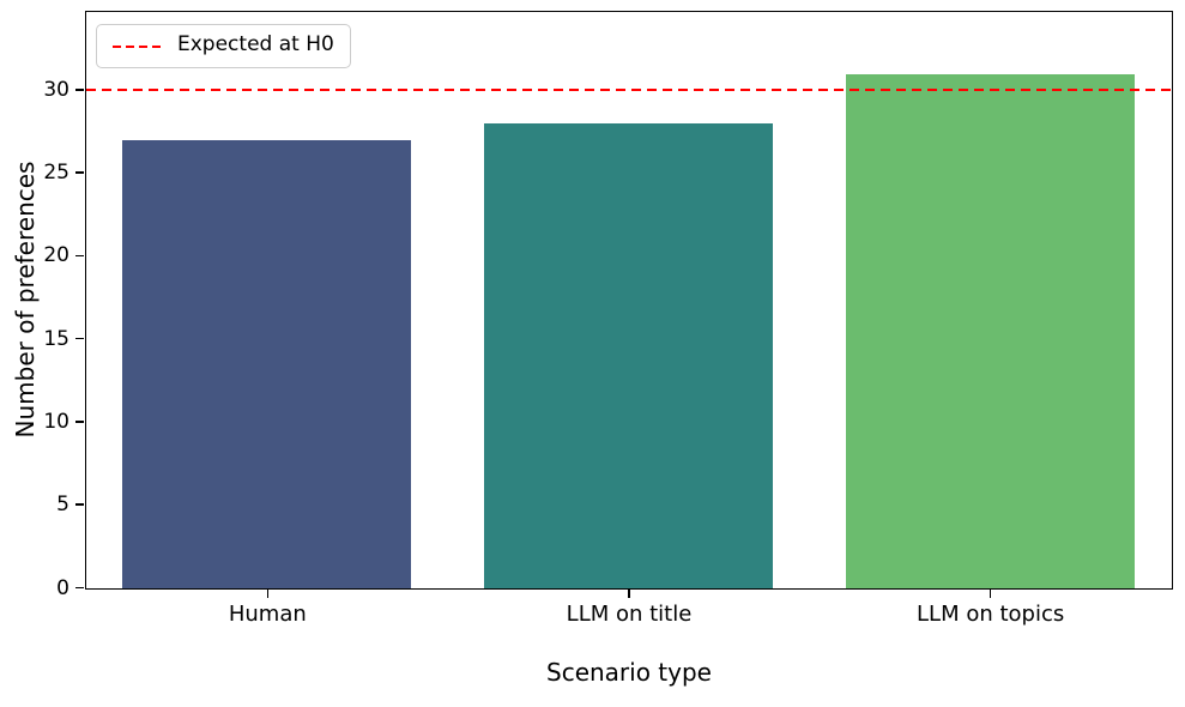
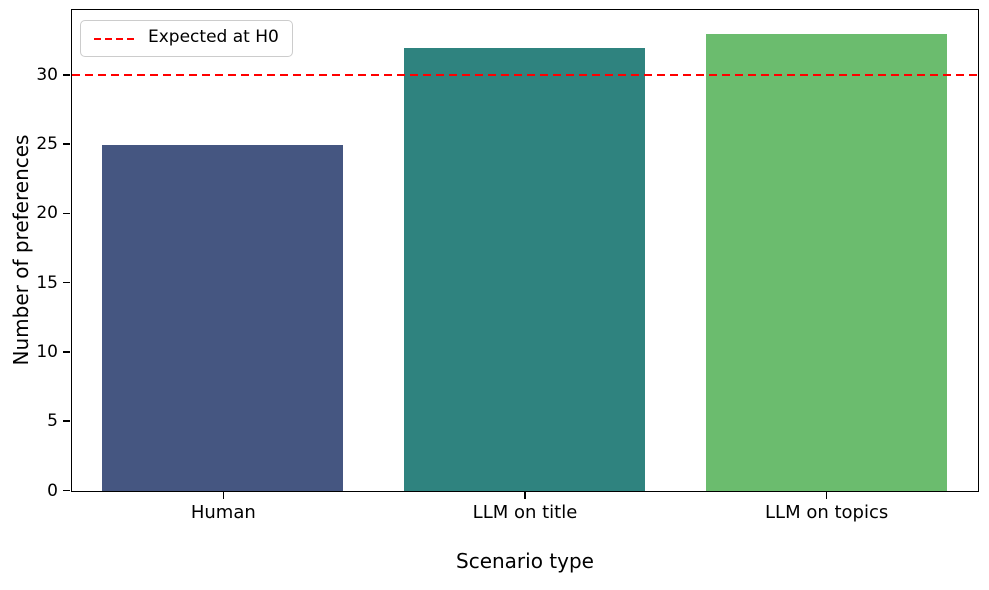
Human: 27 -> 25
LLM on title: 28 -> 32
LLM on topics: 31 -> 33
